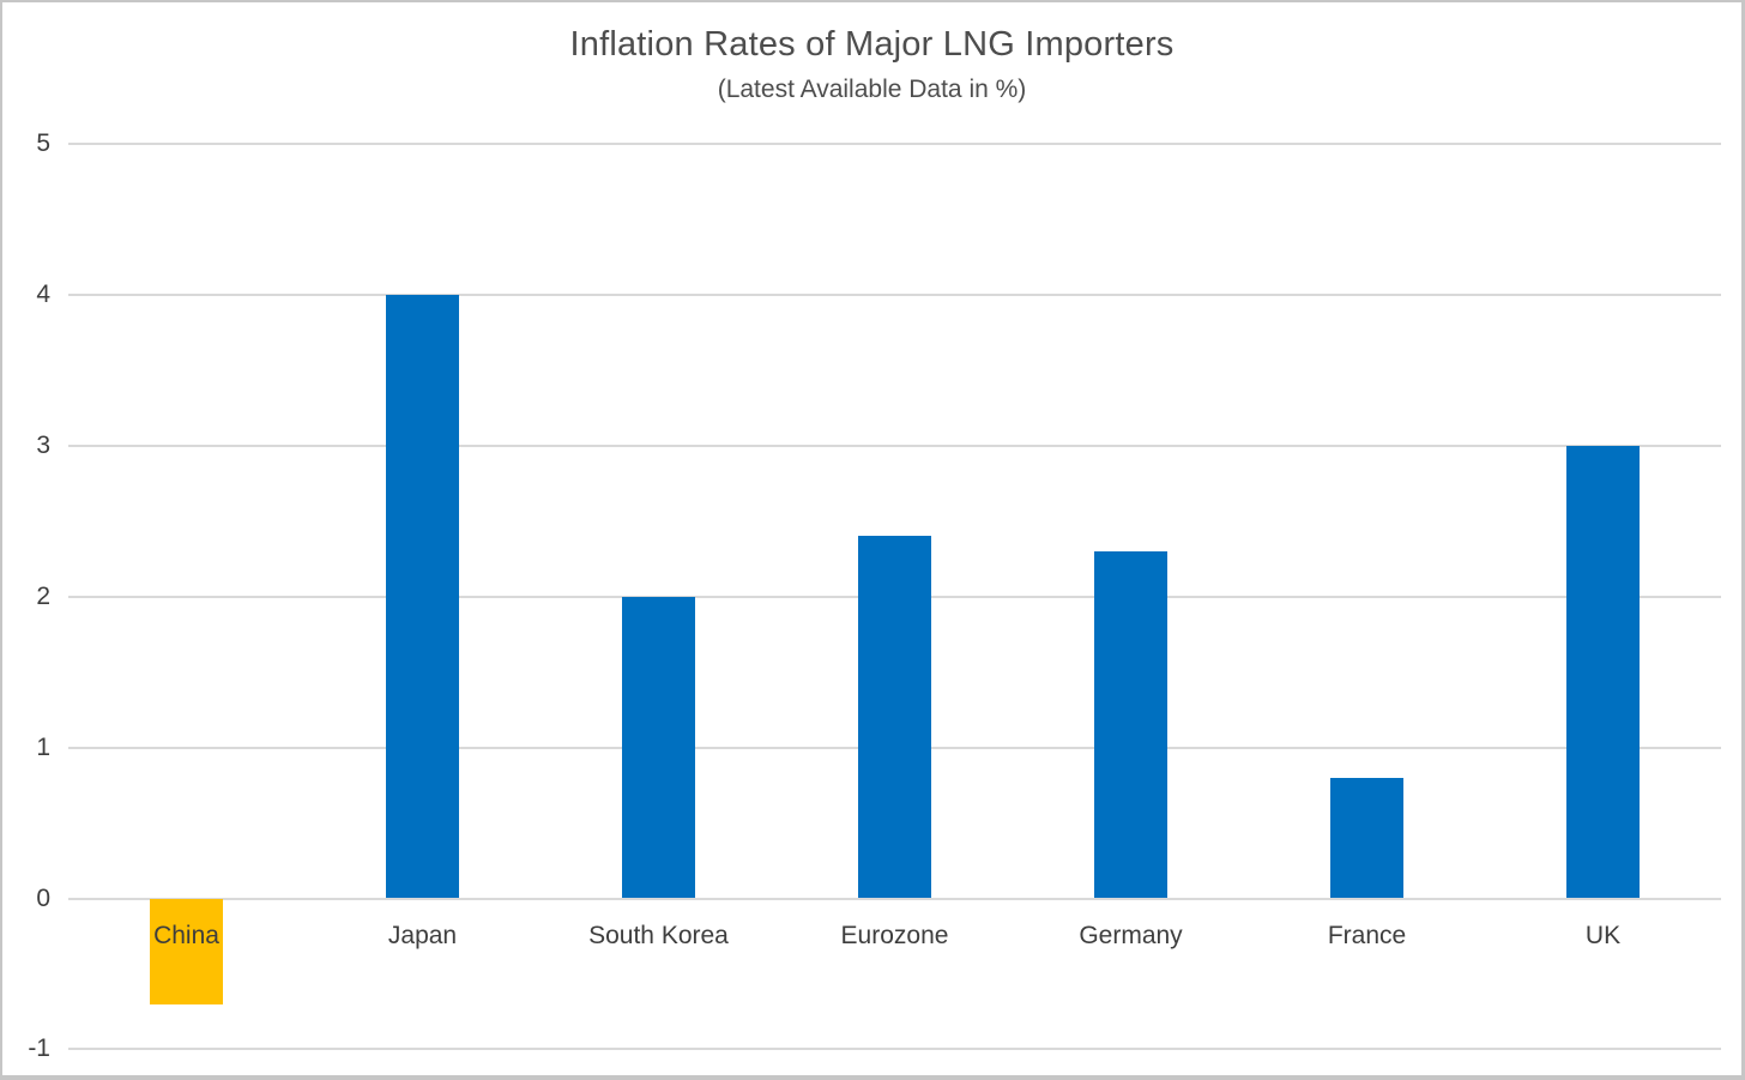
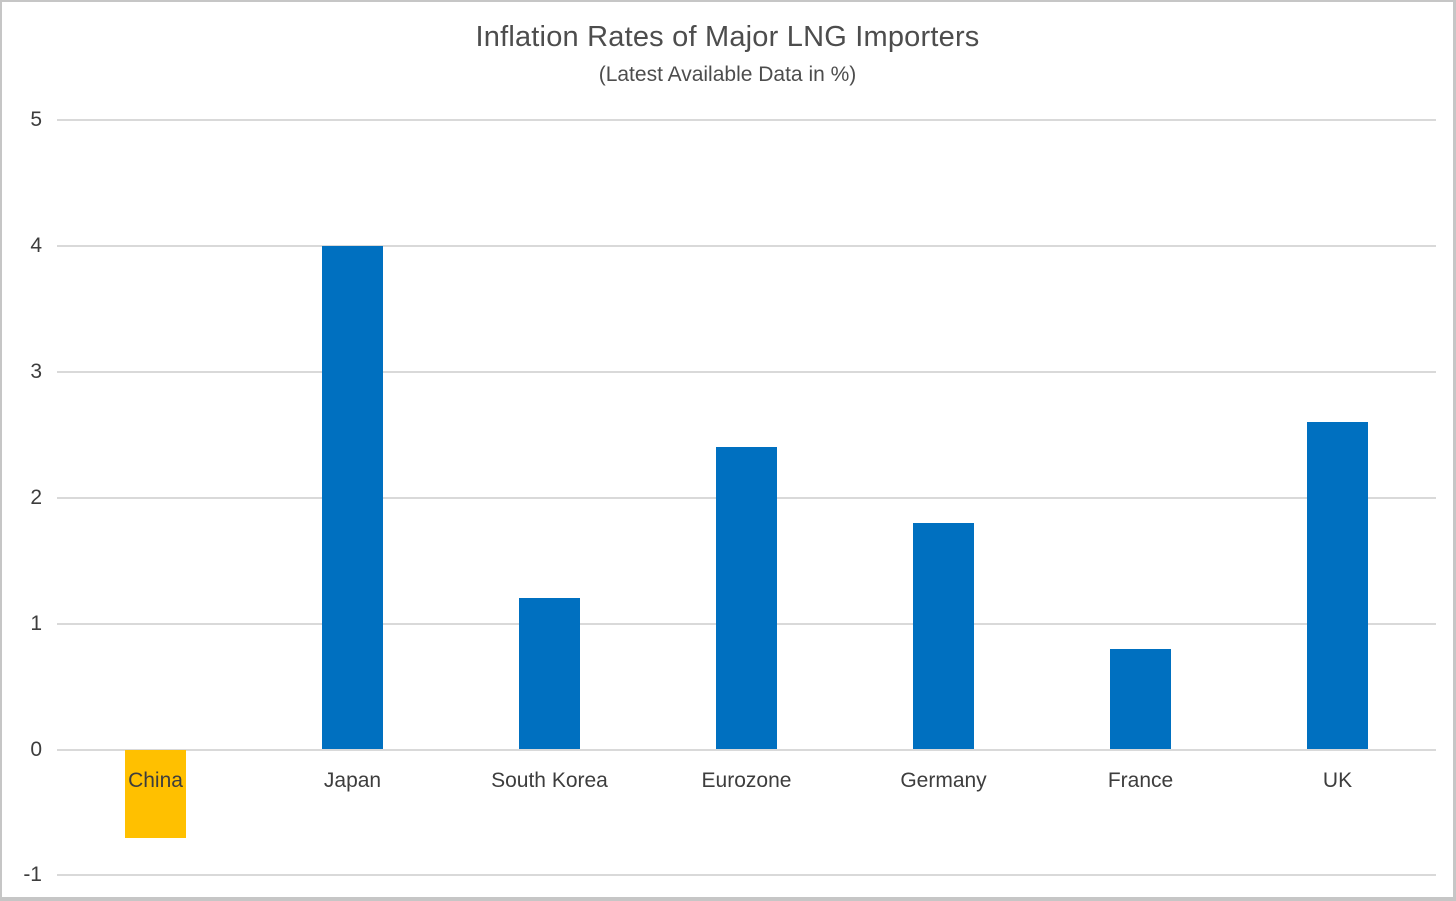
South Korea: 2.0 -> 1.2
Germany: 2.3 -> 1.8
UK: 3.0 -> 2.6
